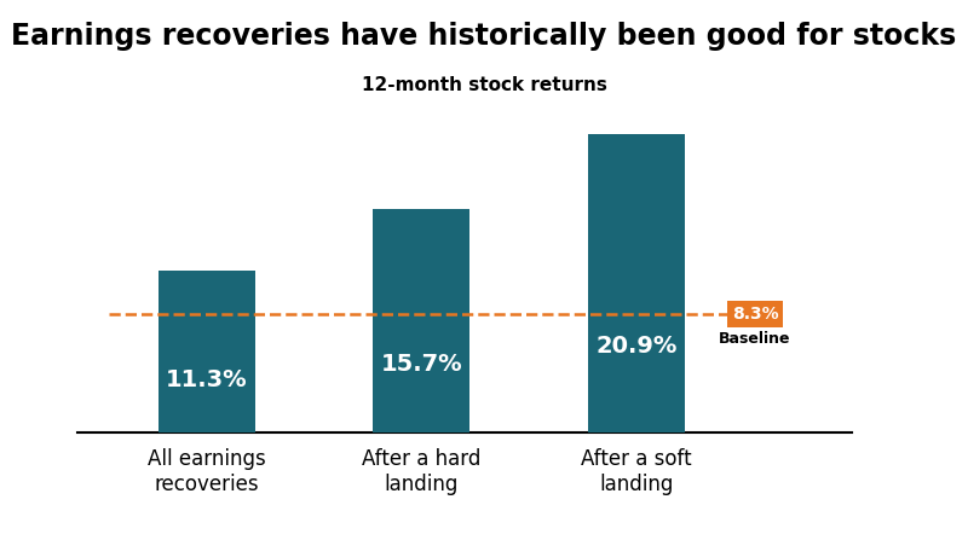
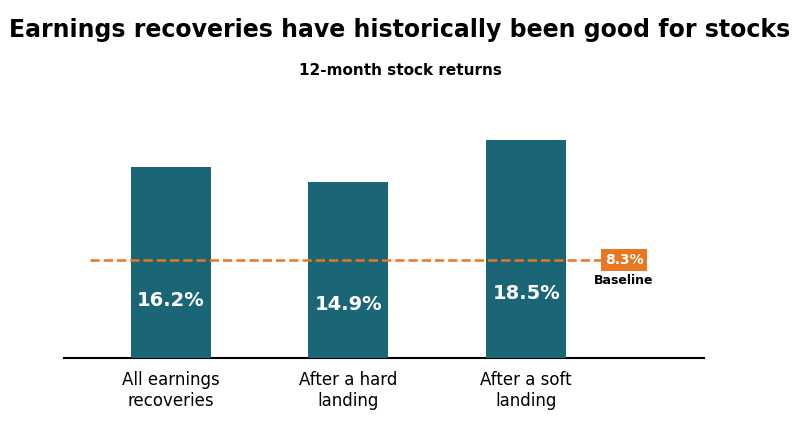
All earnings recoveries: 11.3% -> 16.2%
After a hard landing: 15.7% -> 14.9%
After a soft landing: 20.9% -> 18.5%
